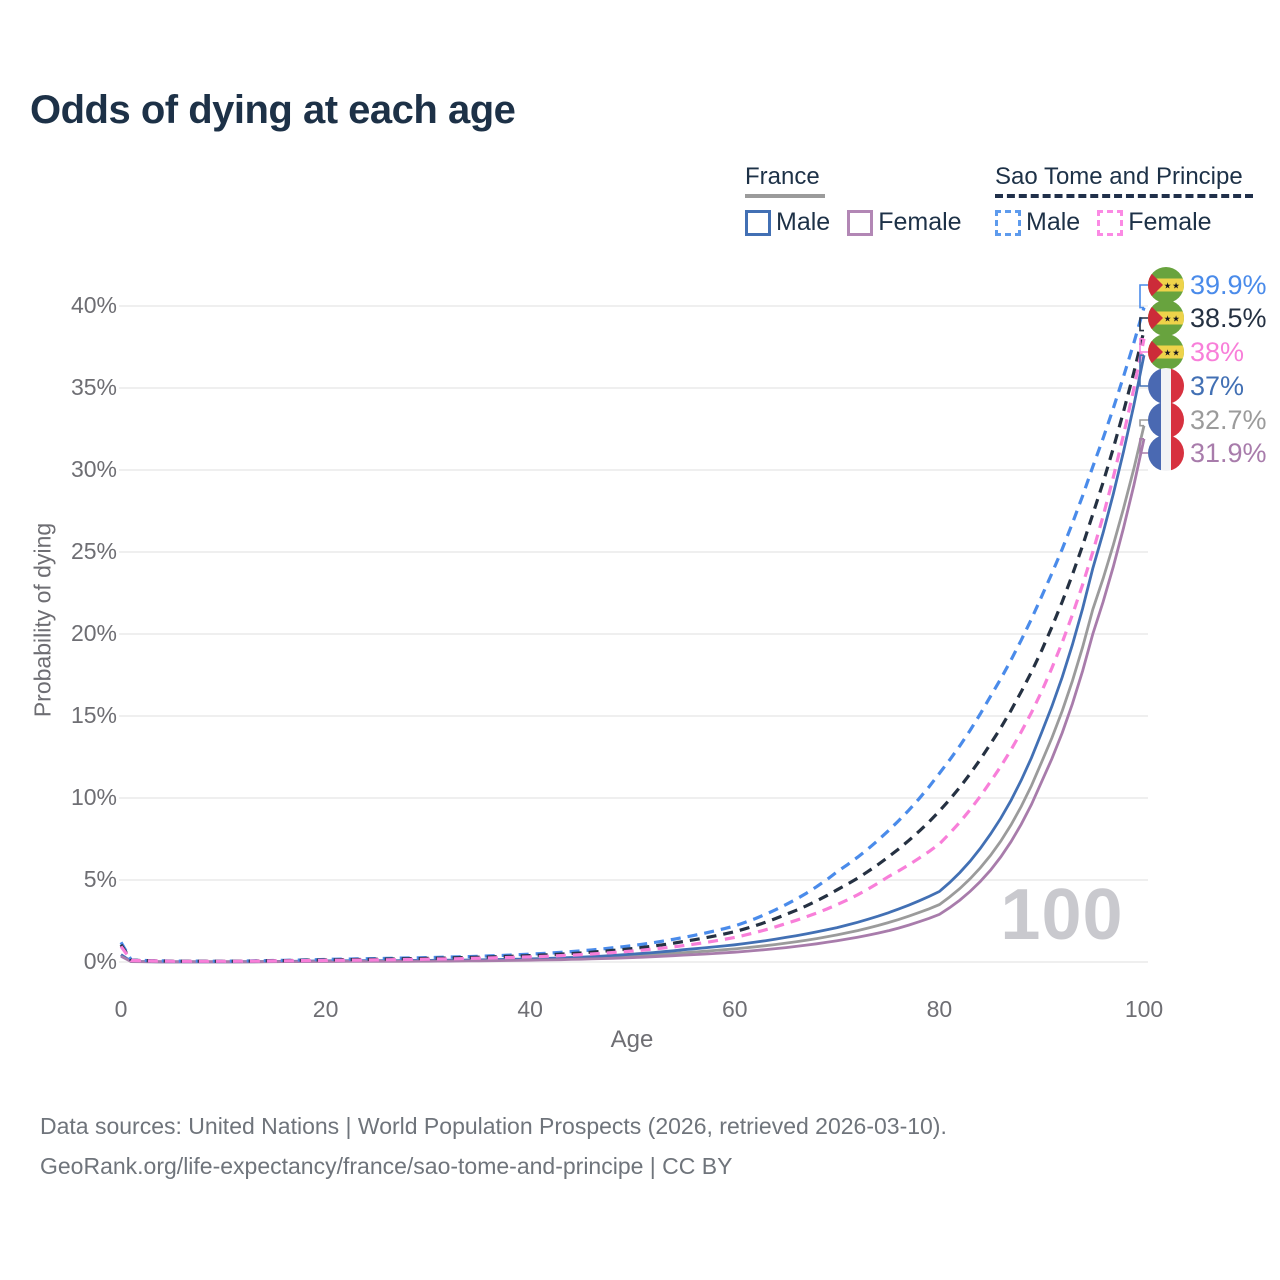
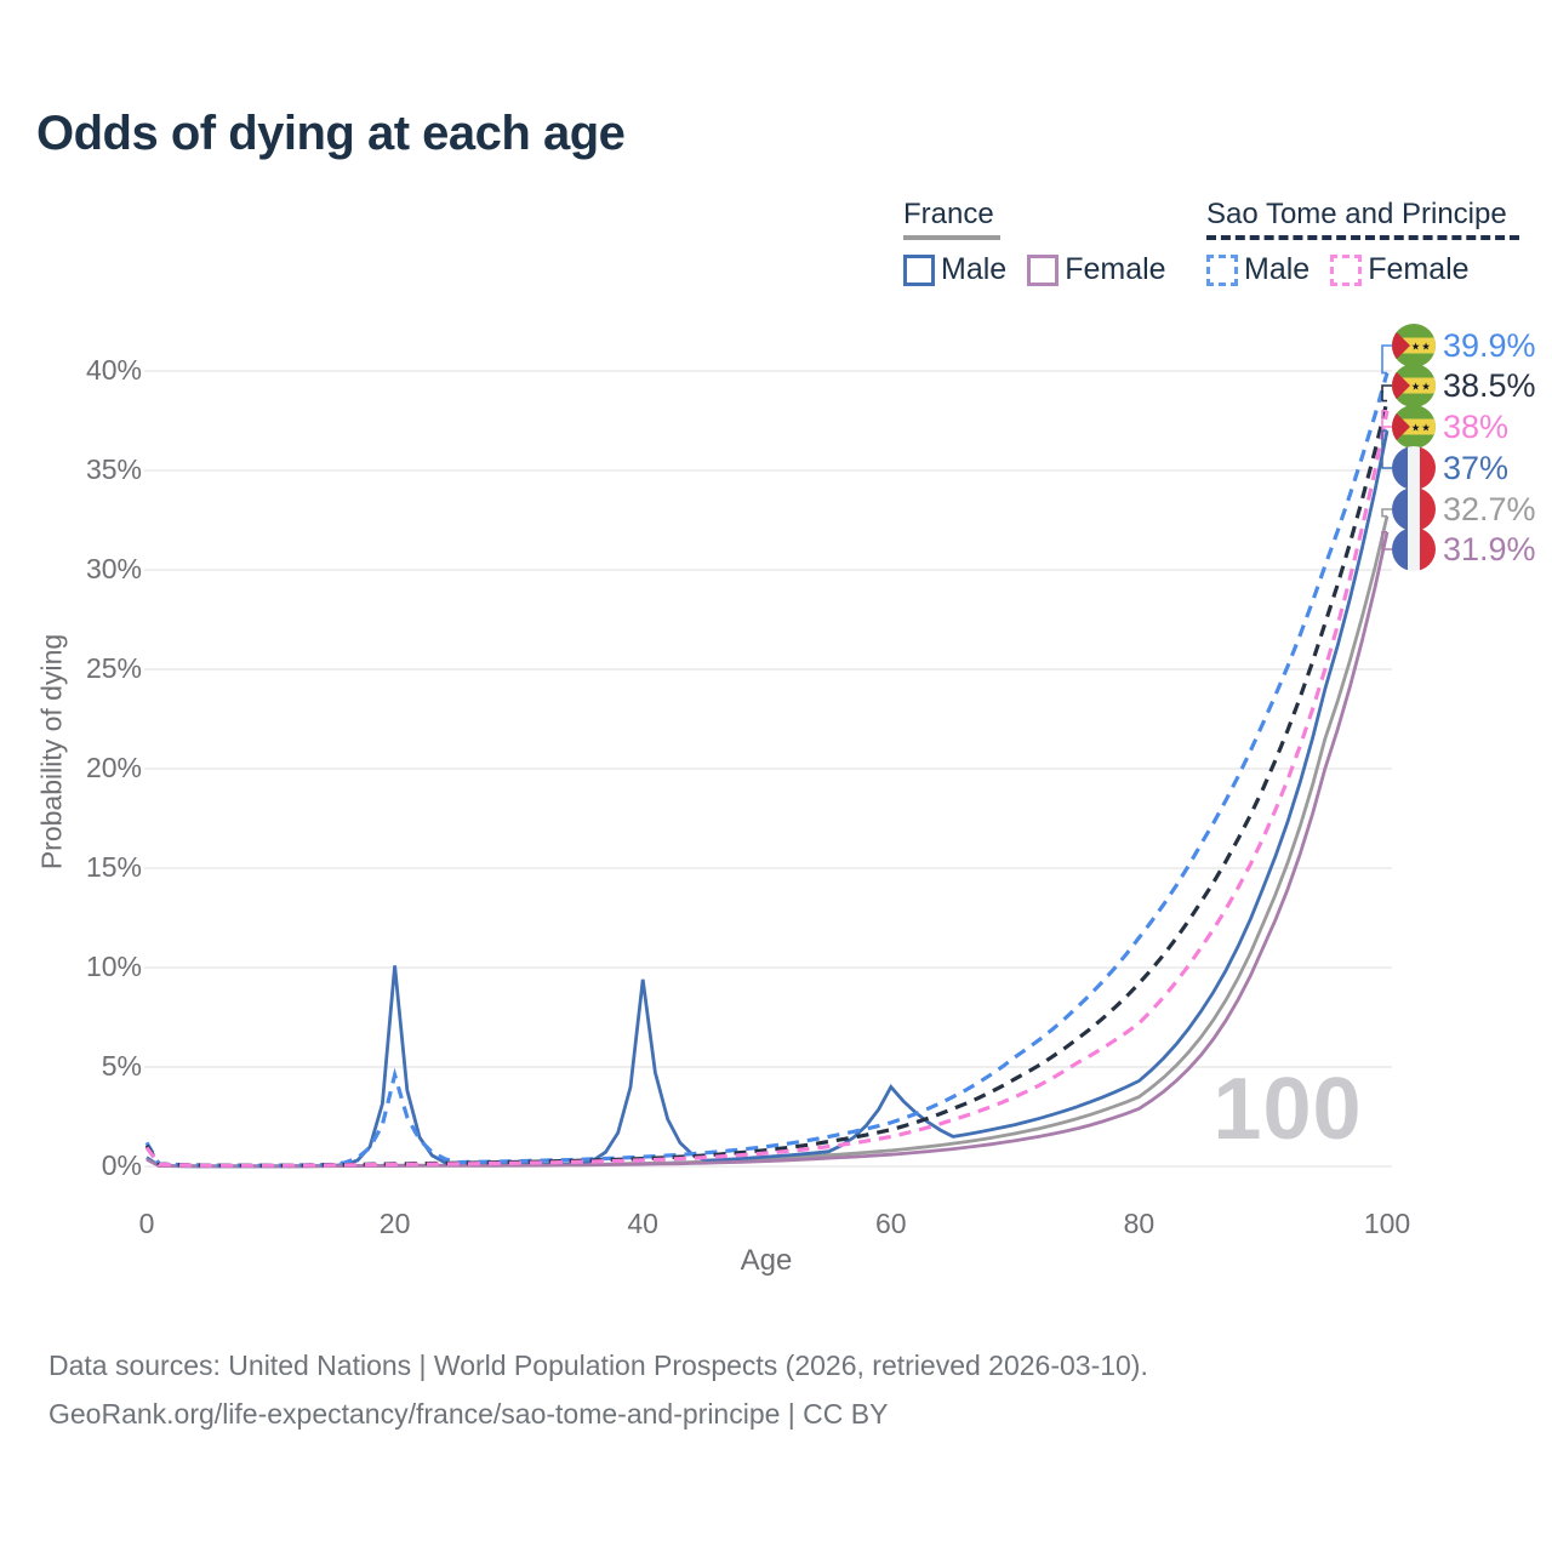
Sao Tome and Principe Male/20: 0.2% -> 4.6%
France Male/20: 0.1% -> 10.1%
France Male/40: 0.2% -> 9.4%
France Male/60: 1.1% -> 4.0%
